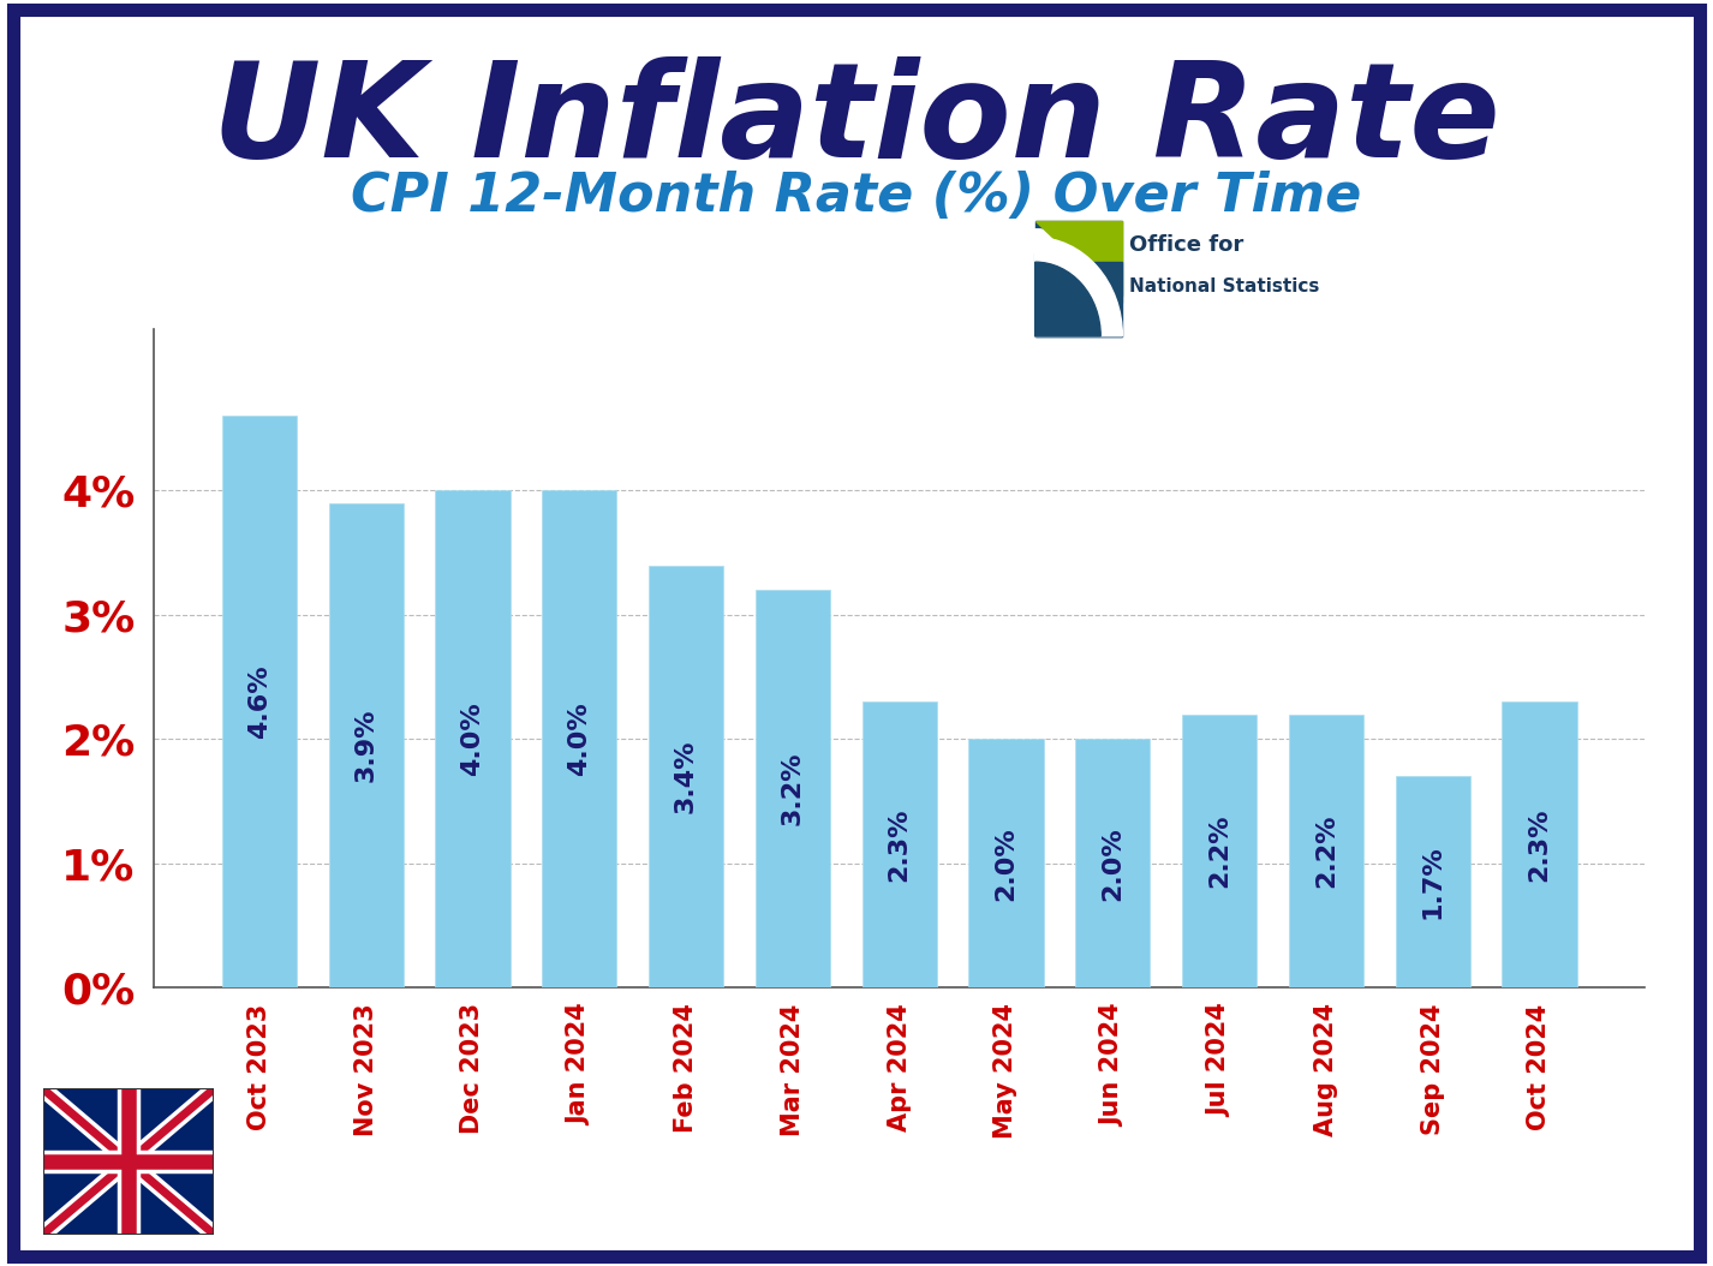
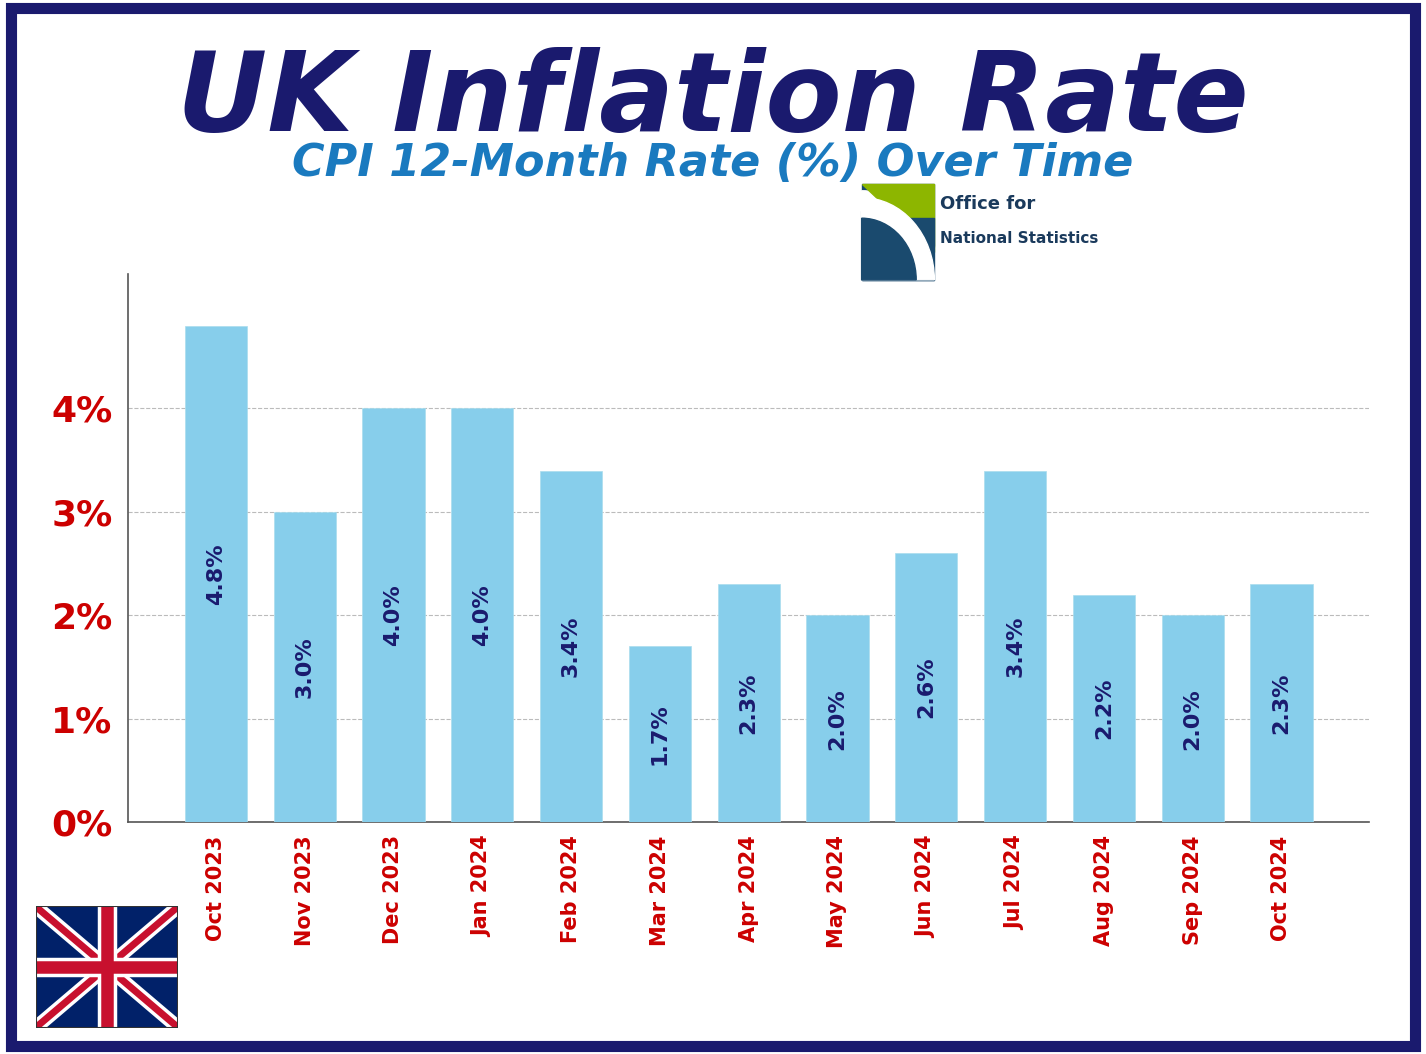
Oct 2023: 4.6% -> 4.8%
Nov 2023: 3.9% -> 3.0%
Mar 2024: 3.2% -> 1.7%
Jun 2024: 2.0% -> 2.6%
Jul 2024: 2.2% -> 3.4%
Sep 2024: 1.7% -> 2.0%
